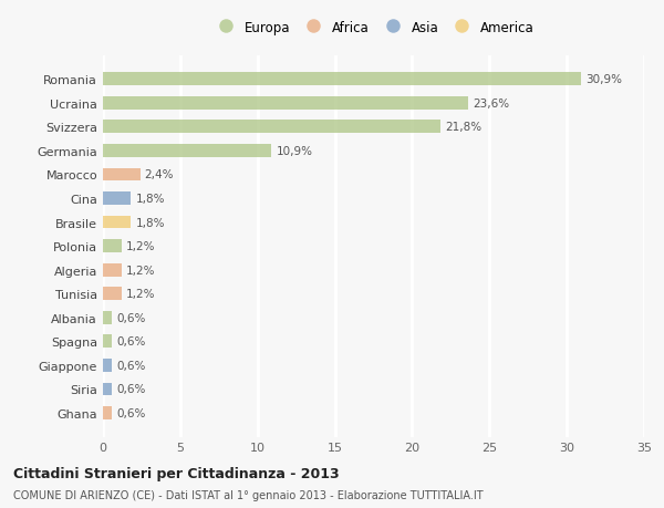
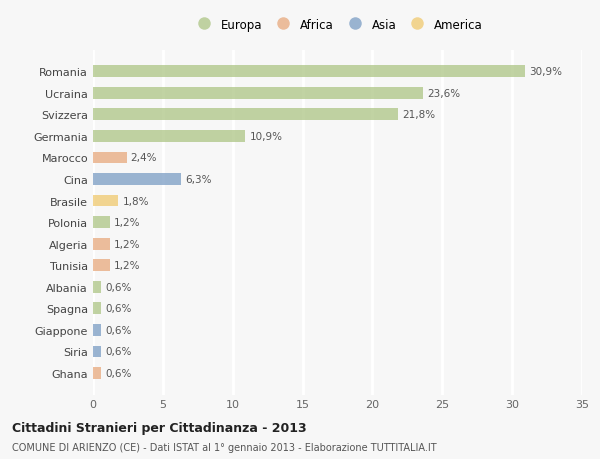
Cina: 1,8% -> 6,3%
